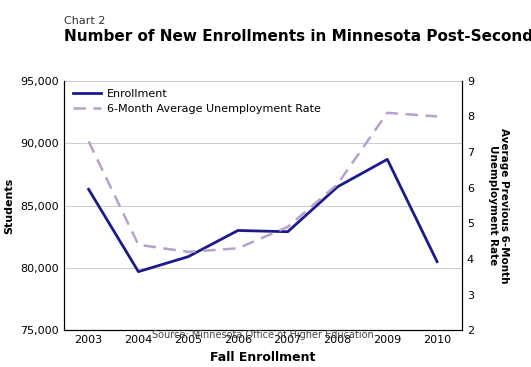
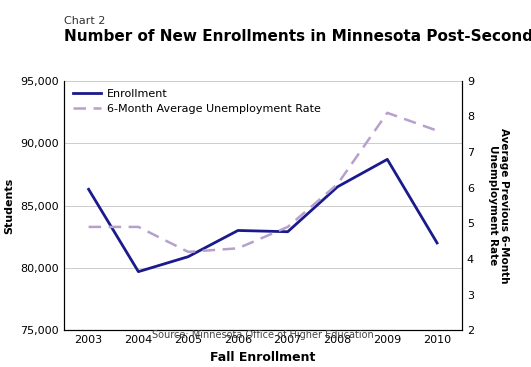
6-Month Average Unemployment Rate/2003: 7.3 -> 4.9
6-Month Average Unemployment Rate/2004: 4.4 -> 4.9
Enrollment/2010: 80,500 -> 82,000
6-Month Average Unemployment Rate/2010: 8.0 -> 7.6
